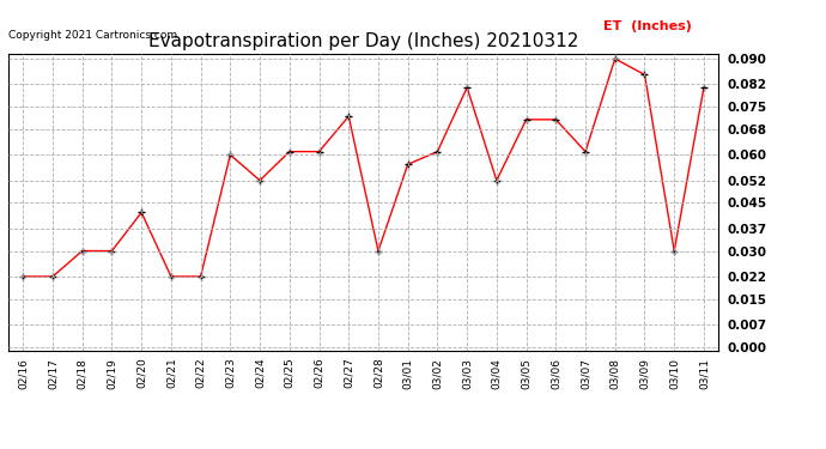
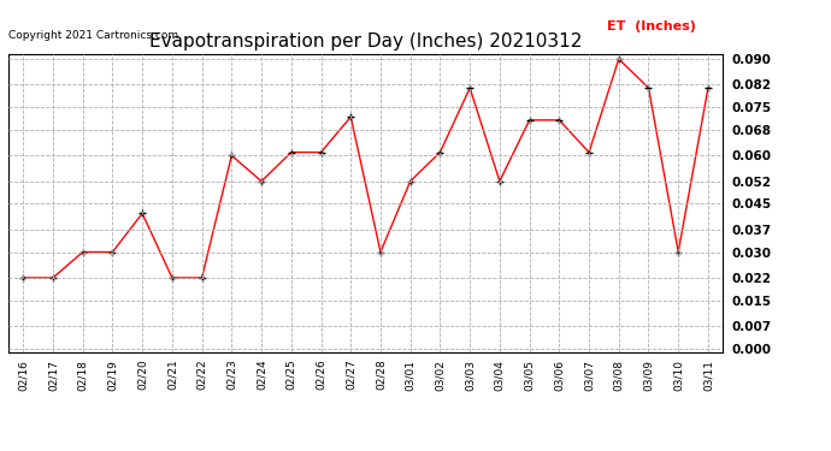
03/01: 0.057 -> 0.052
03/09: 0.085 -> 0.081
